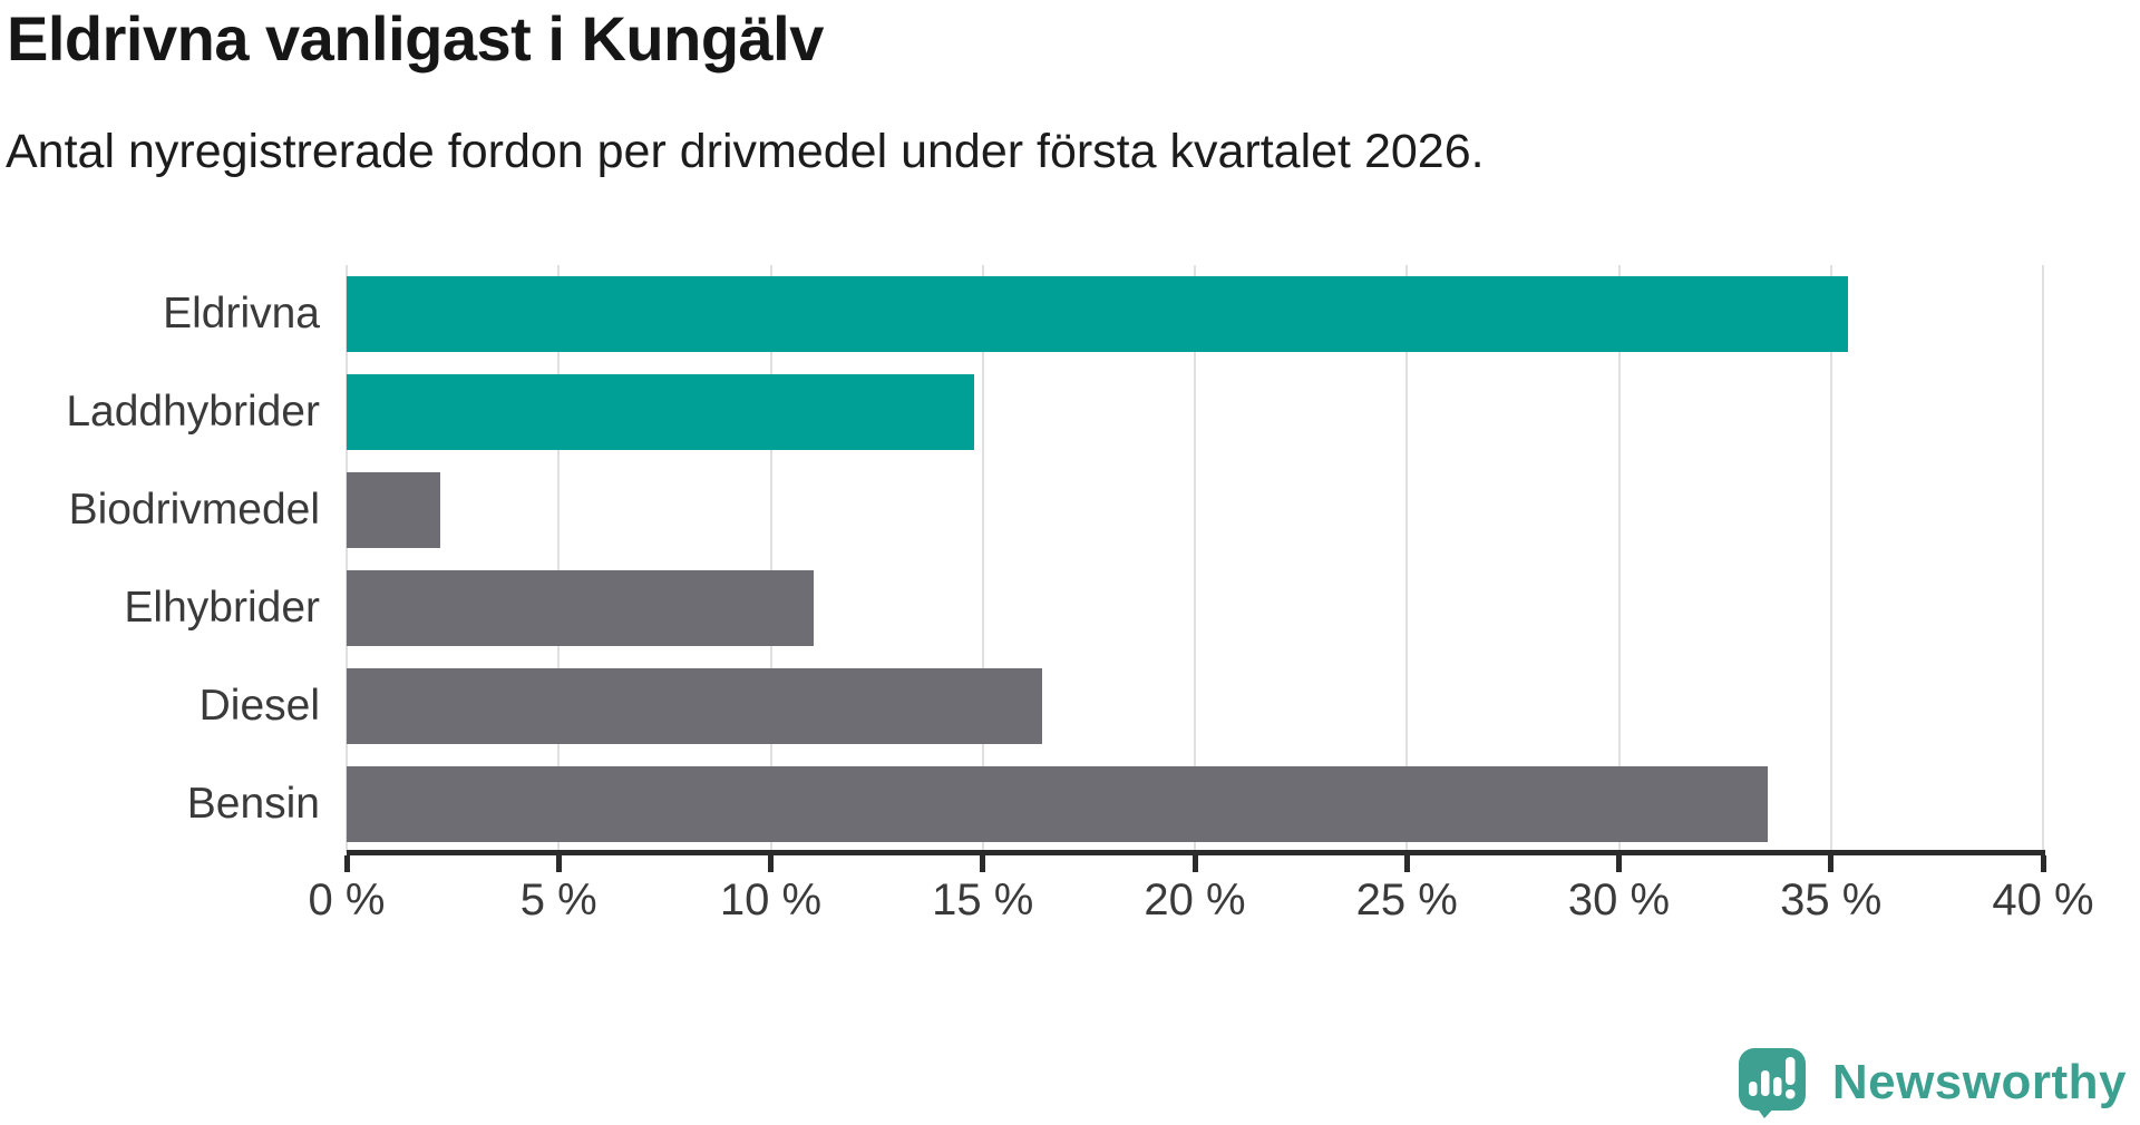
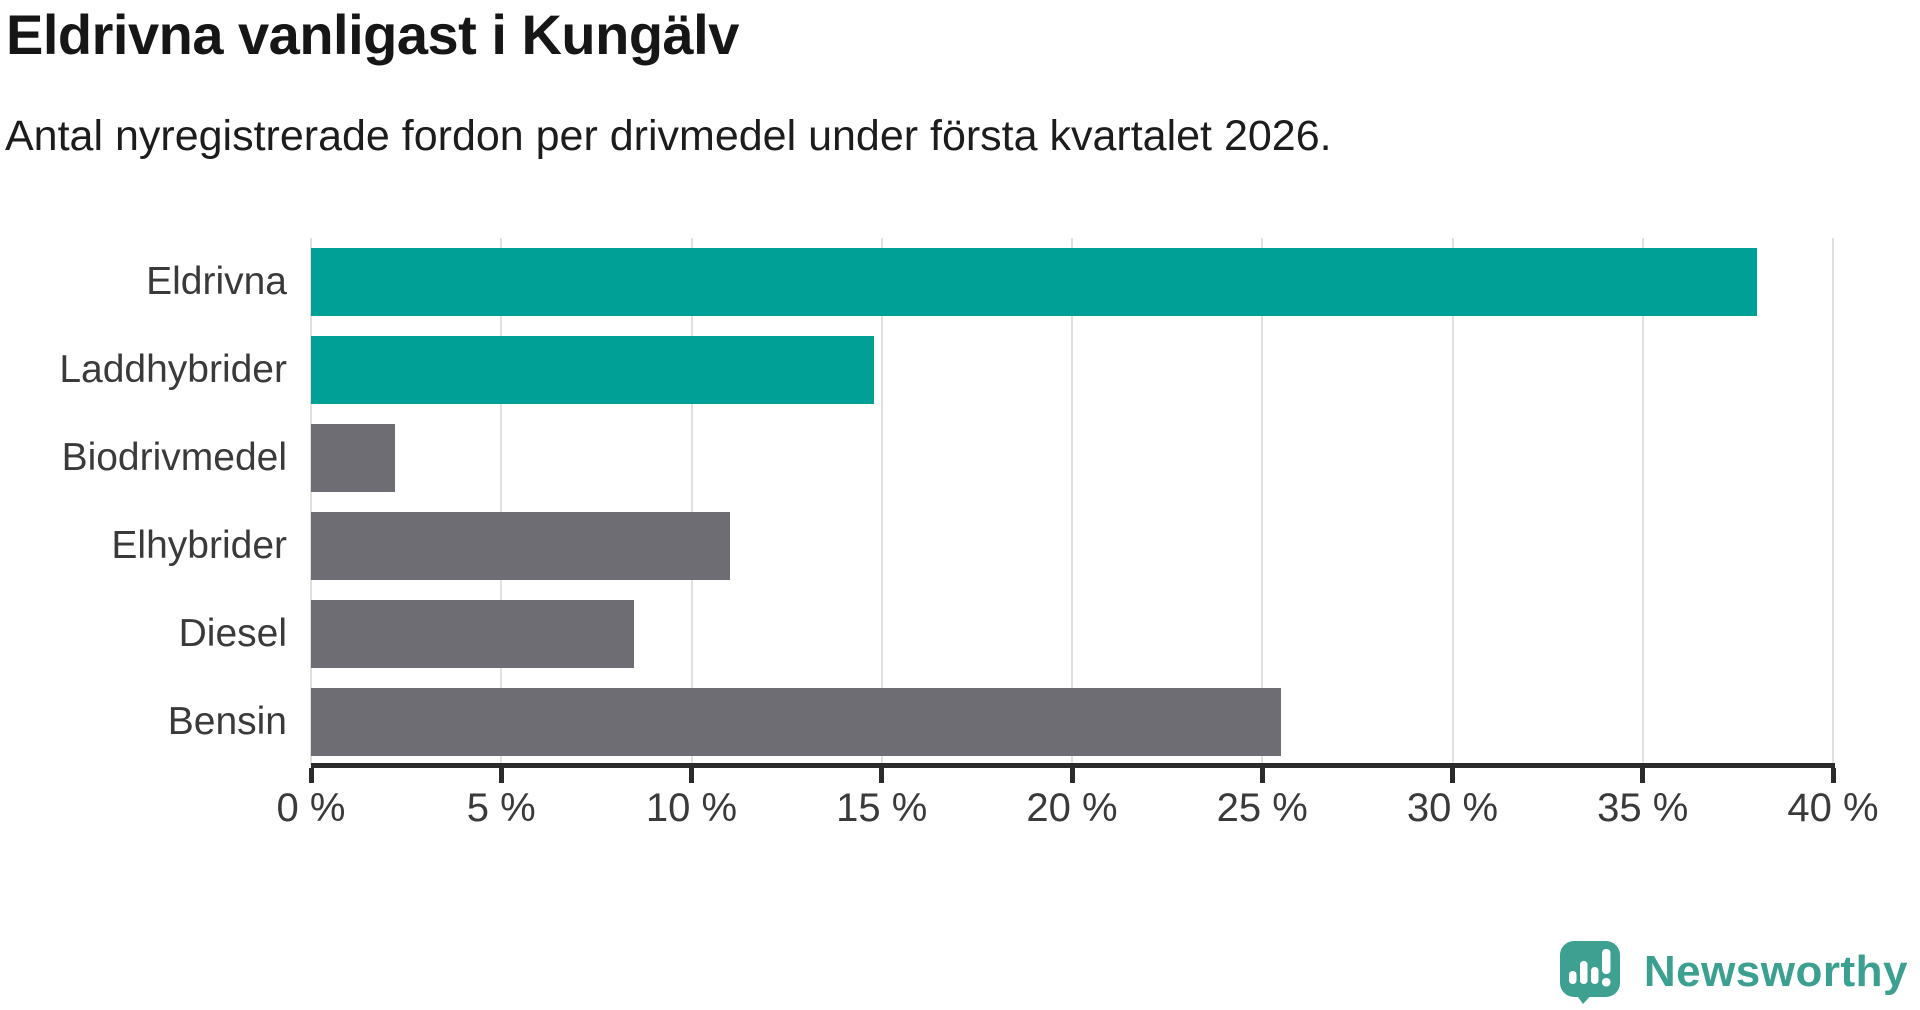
Eldrivna: 35.4% -> 38.0%
Diesel: 16.4% -> 8.5%
Bensin: 33.5% -> 25.5%
